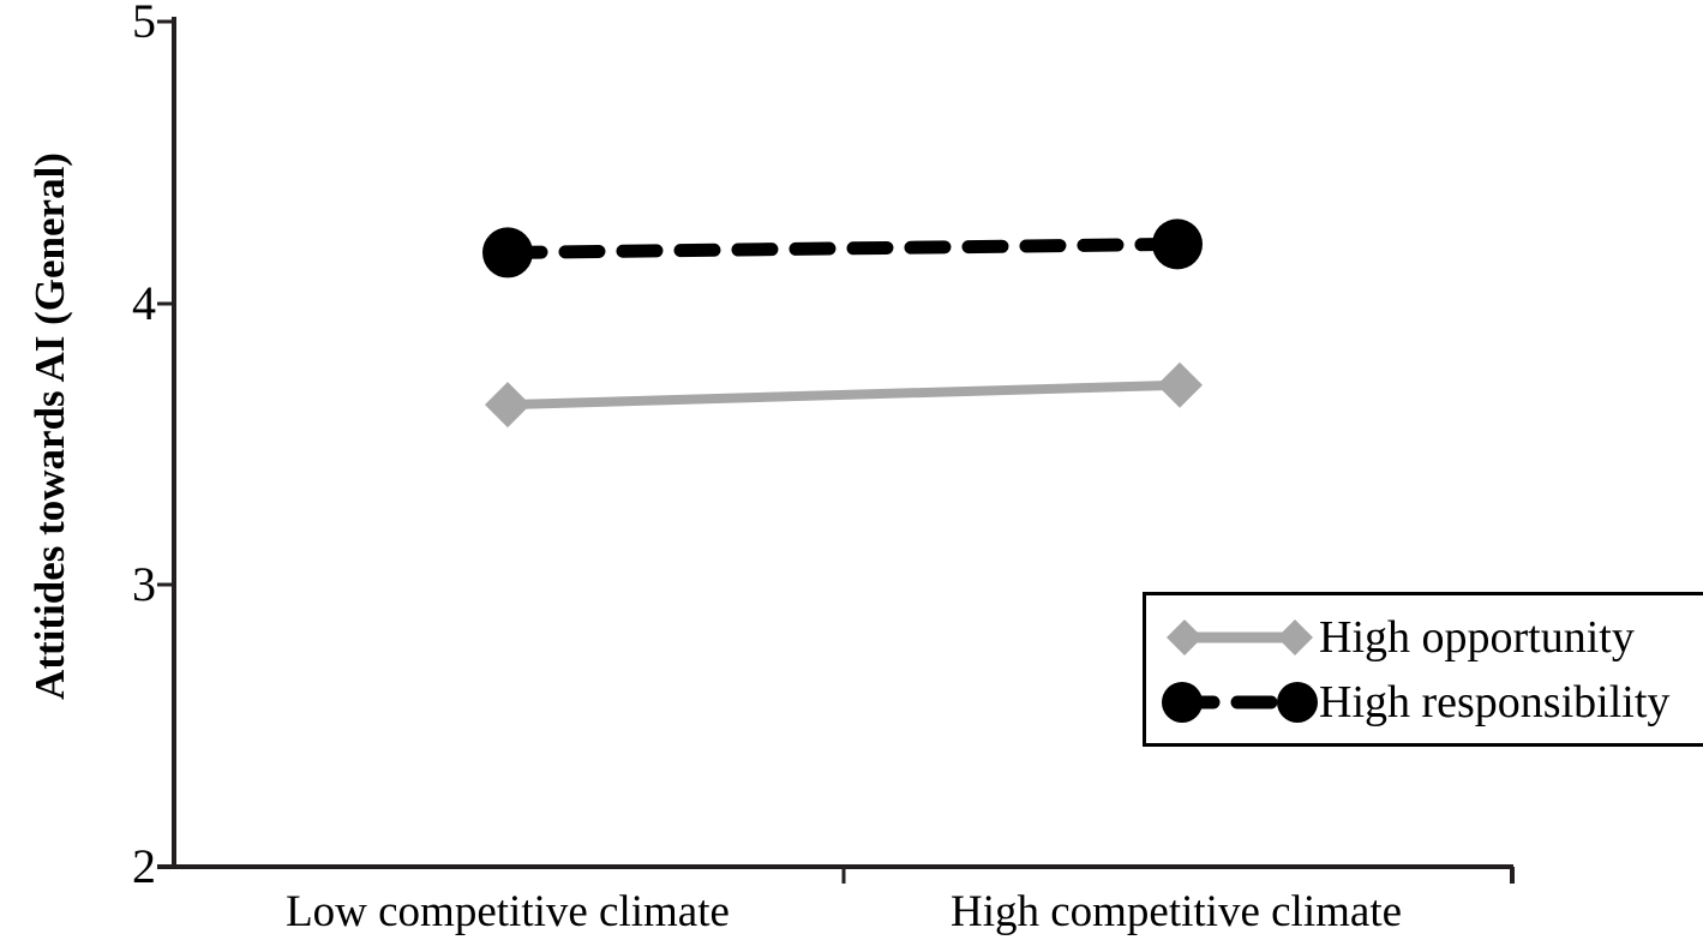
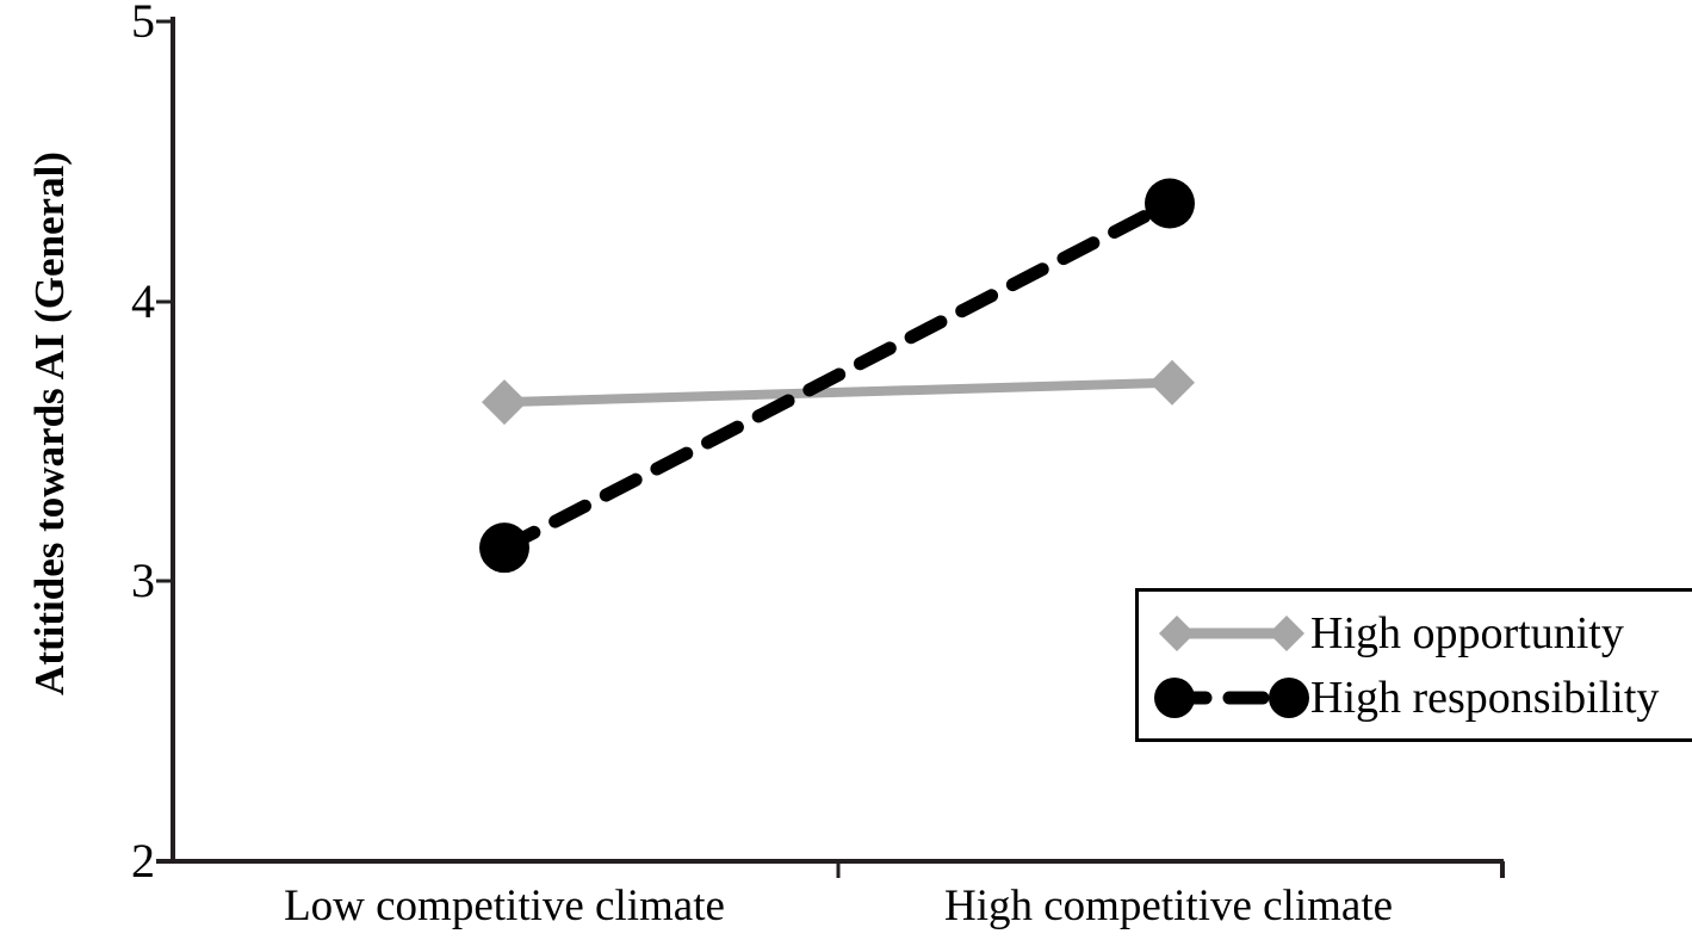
High responsibility/Low competitive climate: 4.18 -> 3.12
High responsibility/High competitive climate: 4.21 -> 4.35
